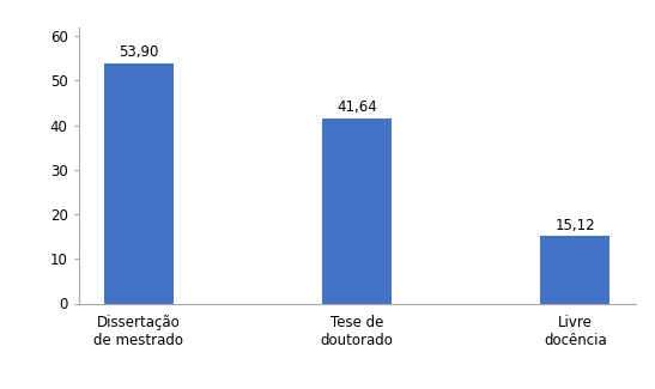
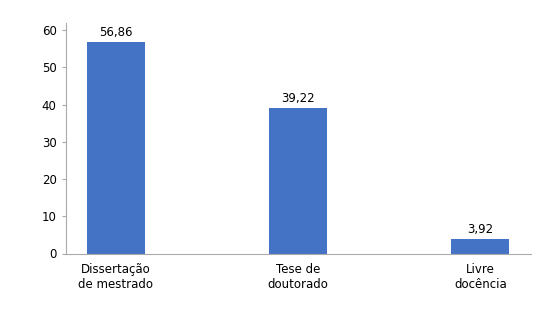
Dissertação de mestrado: 53,90 -> 56,86
Tese de doutorado: 41,64 -> 39,22
Livre docência: 15,12 -> 3,92
